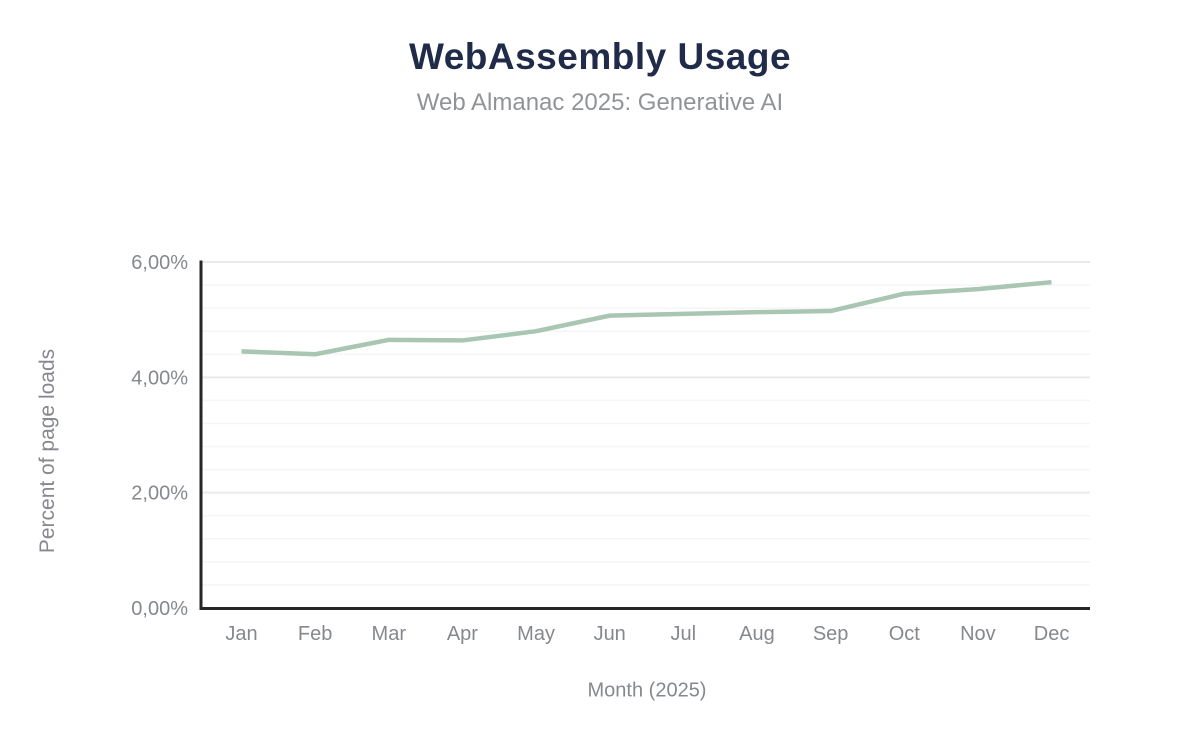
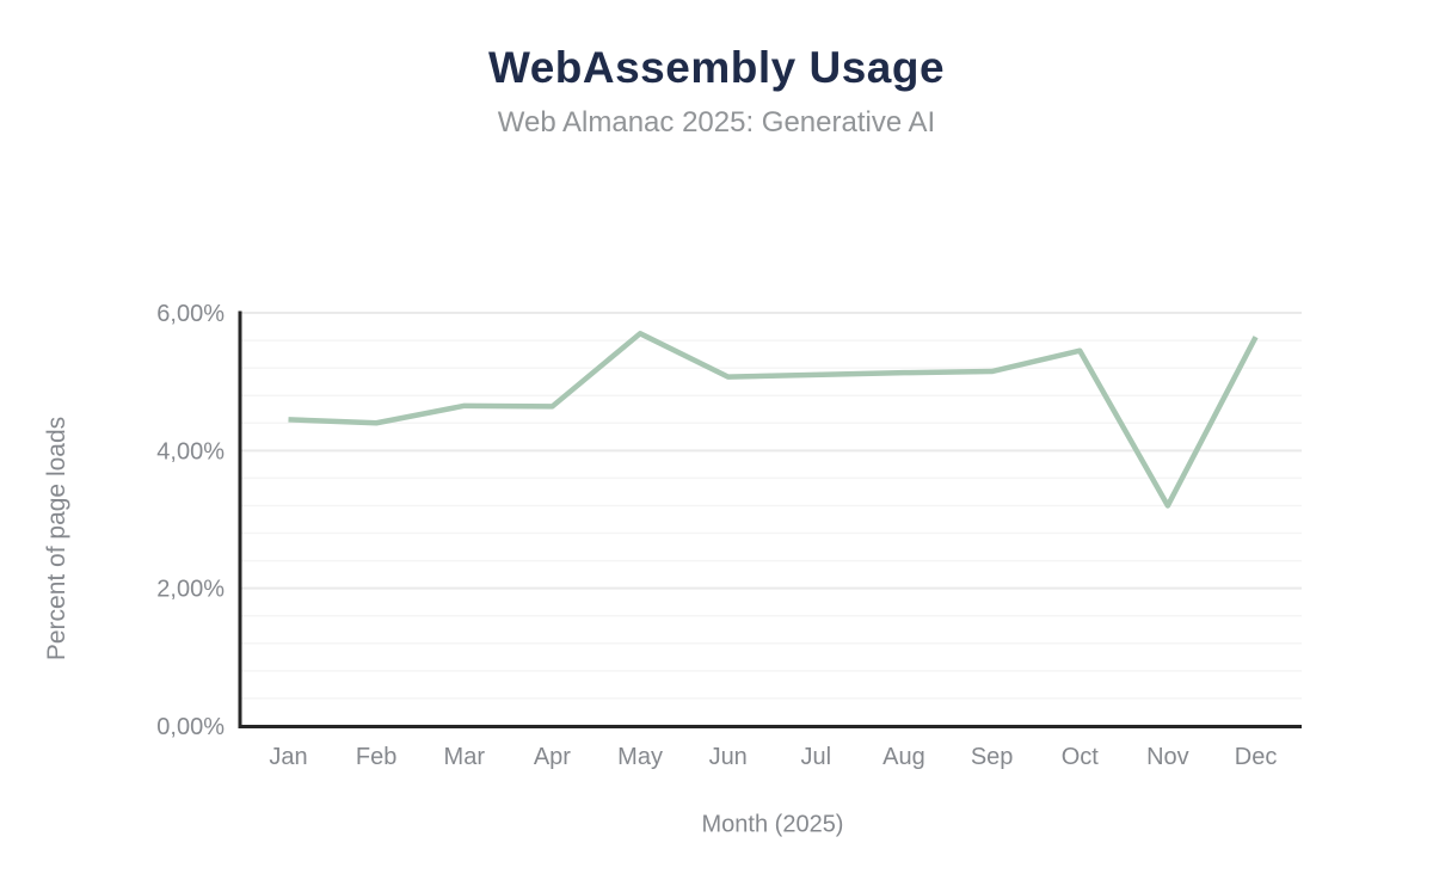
May: 4,8% -> 5,7%
Nov: 5,5% -> 3,2%
